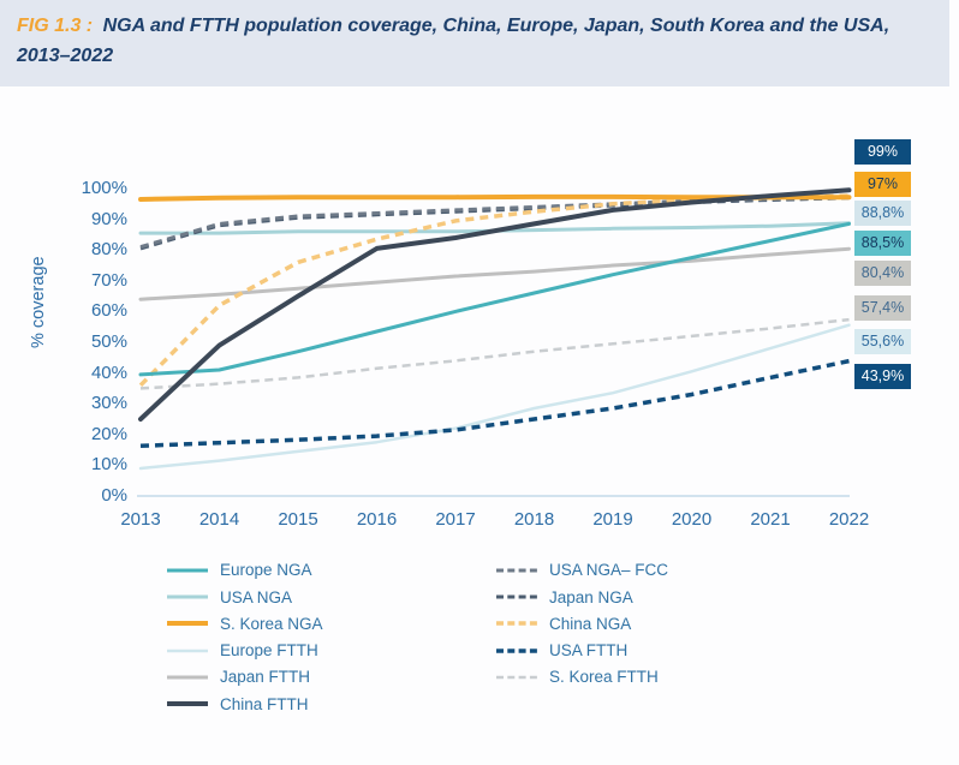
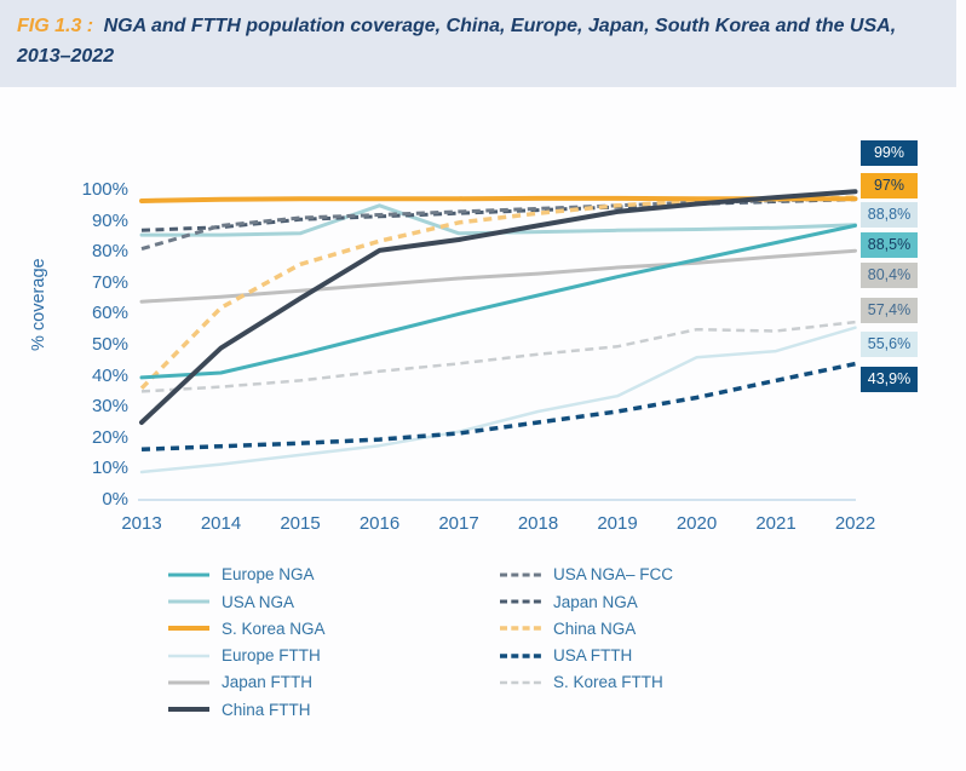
Japan NGA/2013: 80% -> 87%
USA NGA/2016: 86% -> 95%
Europe FTTH/2020: 40% -> 46%
S. Korea FTTH/2020: 52% -> 55%
